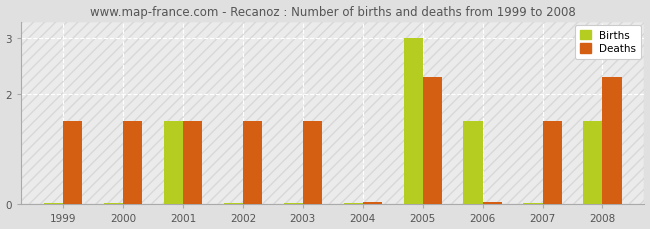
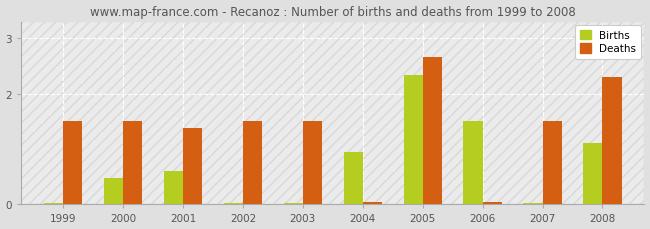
Births/2000: 0.02 -> 0.48
Births/2001: 1.50 -> 0.60
Deaths/2001: 1.50 -> 1.38
Births/2004: 0.02 -> 0.94
Births/2005: 3.00 -> 2.34
Deaths/2005: 2.30 -> 2.66
Births/2008: 1.50 -> 1.10
